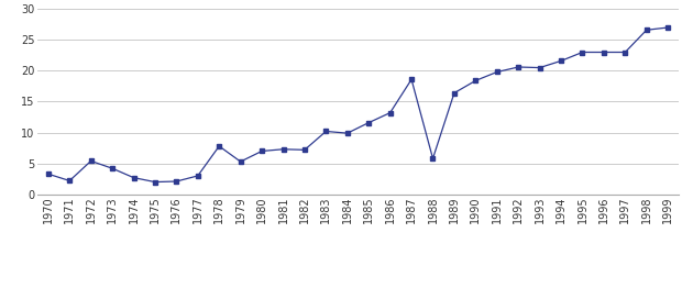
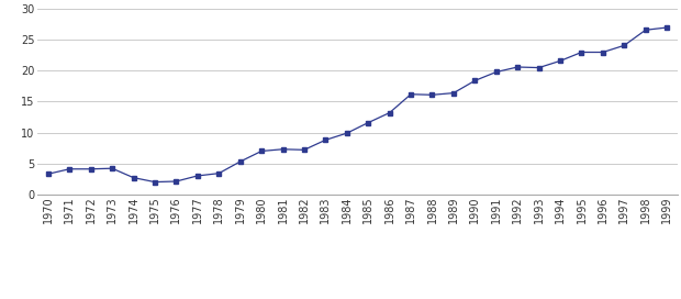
1971: 2.2 -> 4.1
1972: 5.4 -> 4.1
1978: 7.8 -> 3.4
1983: 10.2 -> 8.8
1987: 18.6 -> 16.2
1988: 5.8 -> 16.1
1997: 23.0 -> 24.1
